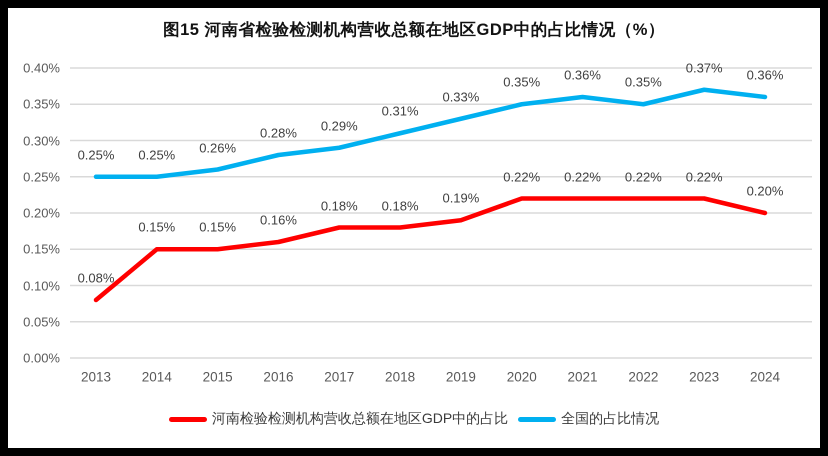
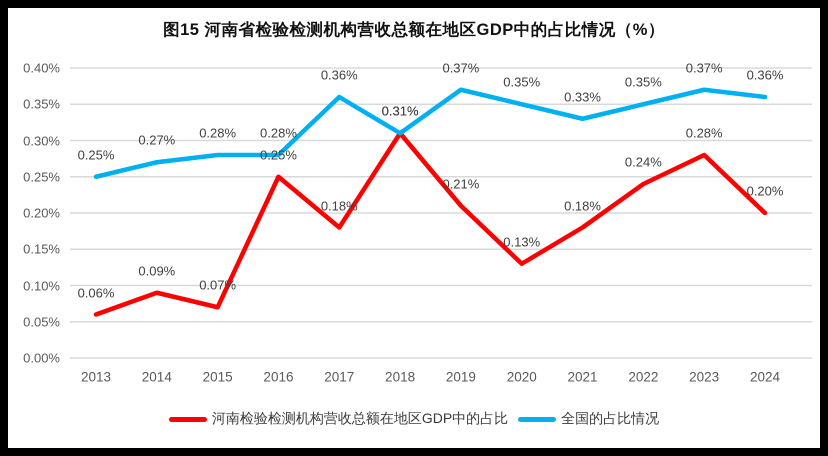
河南检验检测机构营收总额在地区GDP中的占比/2013: 0.08% -> 0.06%
河南检验检测机构营收总额在地区GDP中的占比/2014: 0.15% -> 0.09%
全国的占比情况/2014: 0.25% -> 0.27%
河南检验检测机构营收总额在地区GDP中的占比/2015: 0.15% -> 0.07%
全国的占比情况/2015: 0.26% -> 0.28%
河南检验检测机构营收总额在地区GDP中的占比/2016: 0.16% -> 0.25%
全国的占比情况/2017: 0.29% -> 0.36%
河南检验检测机构营收总额在地区GDP中的占比/2018: 0.18% -> 0.31%
河南检验检测机构营收总额在地区GDP中的占比/2019: 0.19% -> 0.21%
全国的占比情况/2019: 0.33% -> 0.37%
河南检验检测机构营收总额在地区GDP中的占比/2020: 0.22% -> 0.13%
河南检验检测机构营收总额在地区GDP中的占比/2021: 0.22% -> 0.18%
全国的占比情况/2021: 0.36% -> 0.33%
河南检验检测机构营收总额在地区GDP中的占比/2022: 0.22% -> 0.24%
河南检验检测机构营收总额在地区GDP中的占比/2023: 0.22% -> 0.28%
